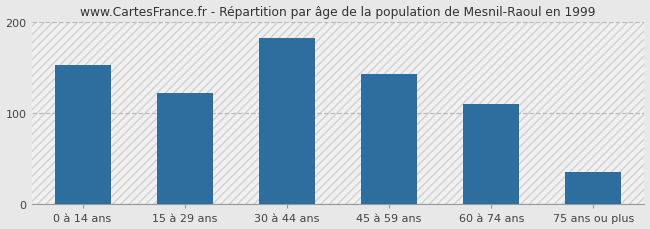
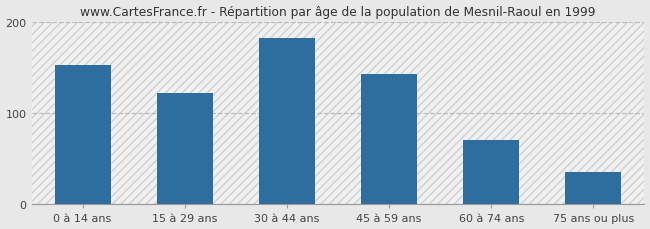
60 à 74 ans: 110 -> 70
